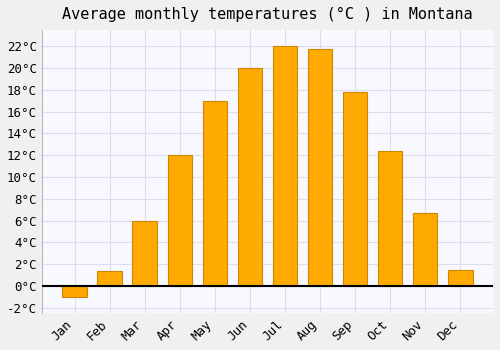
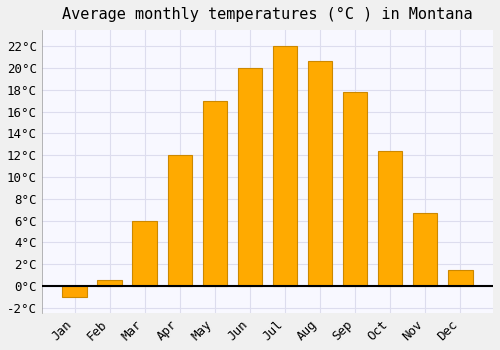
Feb: 1.4°C -> 0.5°C
Aug: 21.8°C -> 20.7°C
